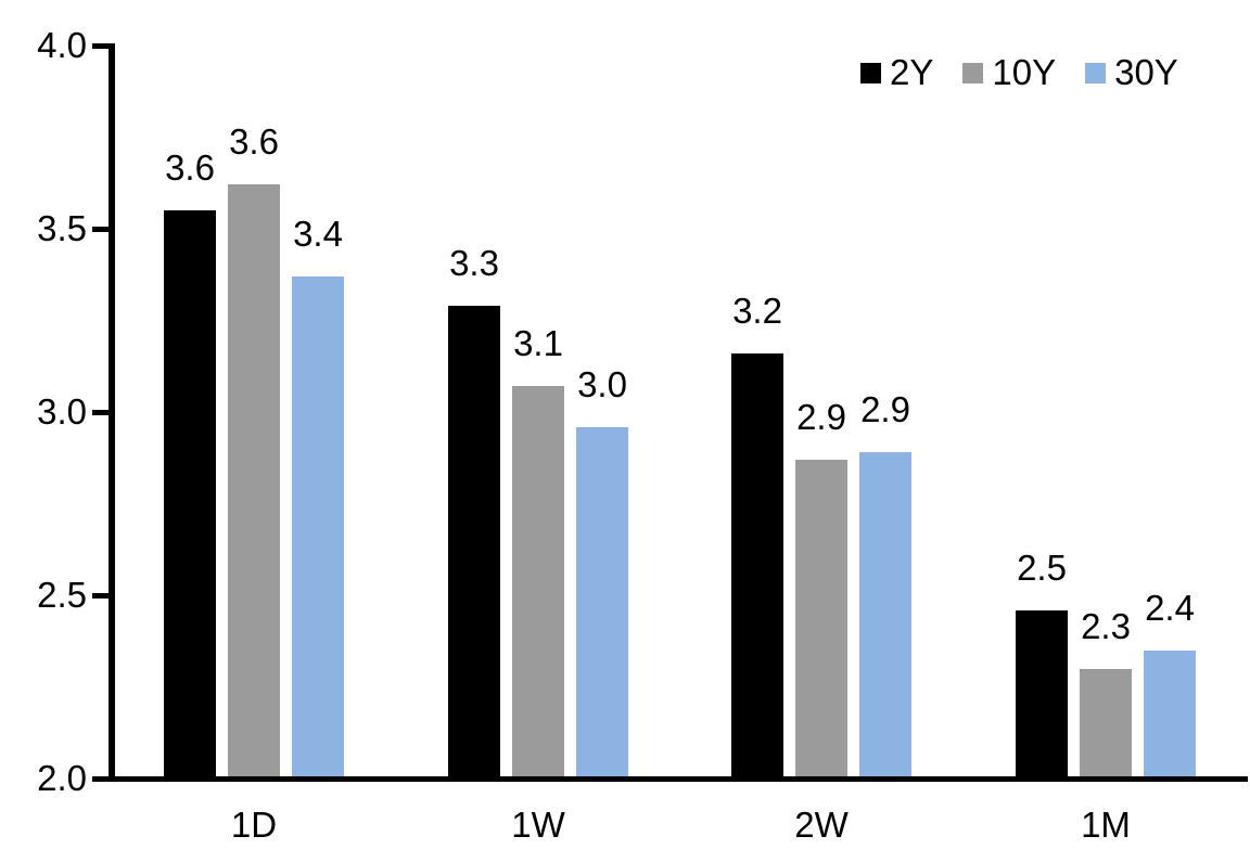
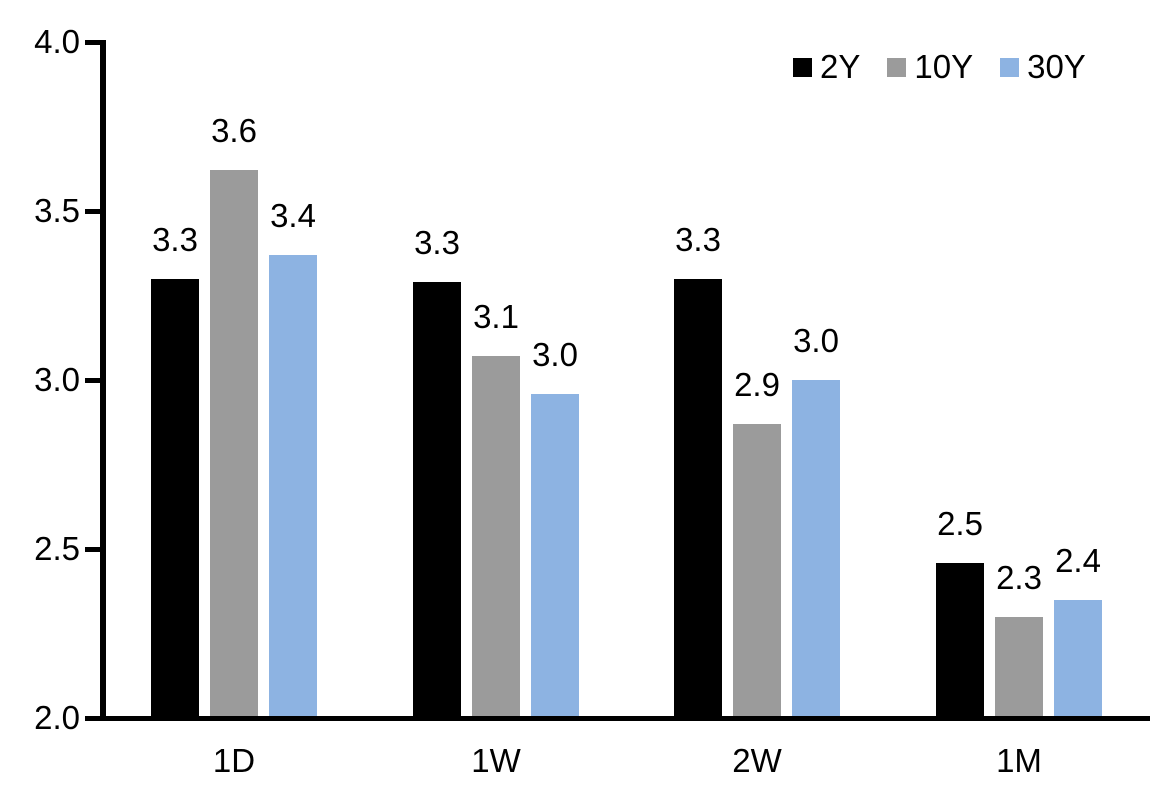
2Y/1D: 3.6 -> 3.3
2Y/2W: 3.2 -> 3.3
30Y/2W: 2.9 -> 3.0
